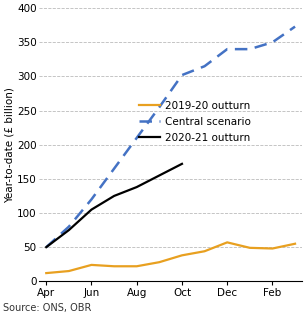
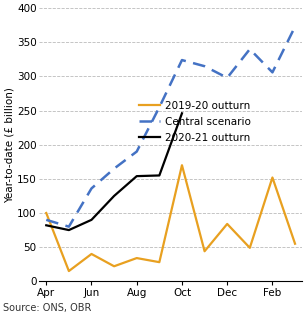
2019-20 outturn/Apr: 12 -> 100
Central scenario/Apr: 50 -> 90
2020-21 outturn/Apr: 50 -> 82
2019-20 outturn/Jun: 24 -> 40
Central scenario/Jun: 120 -> 136
2020-21 outturn/Jun: 105 -> 90
2019-20 outturn/Aug: 22 -> 34
Central scenario/Aug: 210 -> 190
2020-21 outturn/Aug: 138 -> 154
2019-20 outturn/Oct: 38 -> 170
Central scenario/Oct: 302 -> 324
2020-21 outturn/Oct: 172 -> 246
2019-20 outturn/Dec: 57 -> 84
Central scenario/Dec: 340 -> 298
2019-20 outturn/Feb: 48 -> 152
Central scenario/Feb: 350 -> 306
